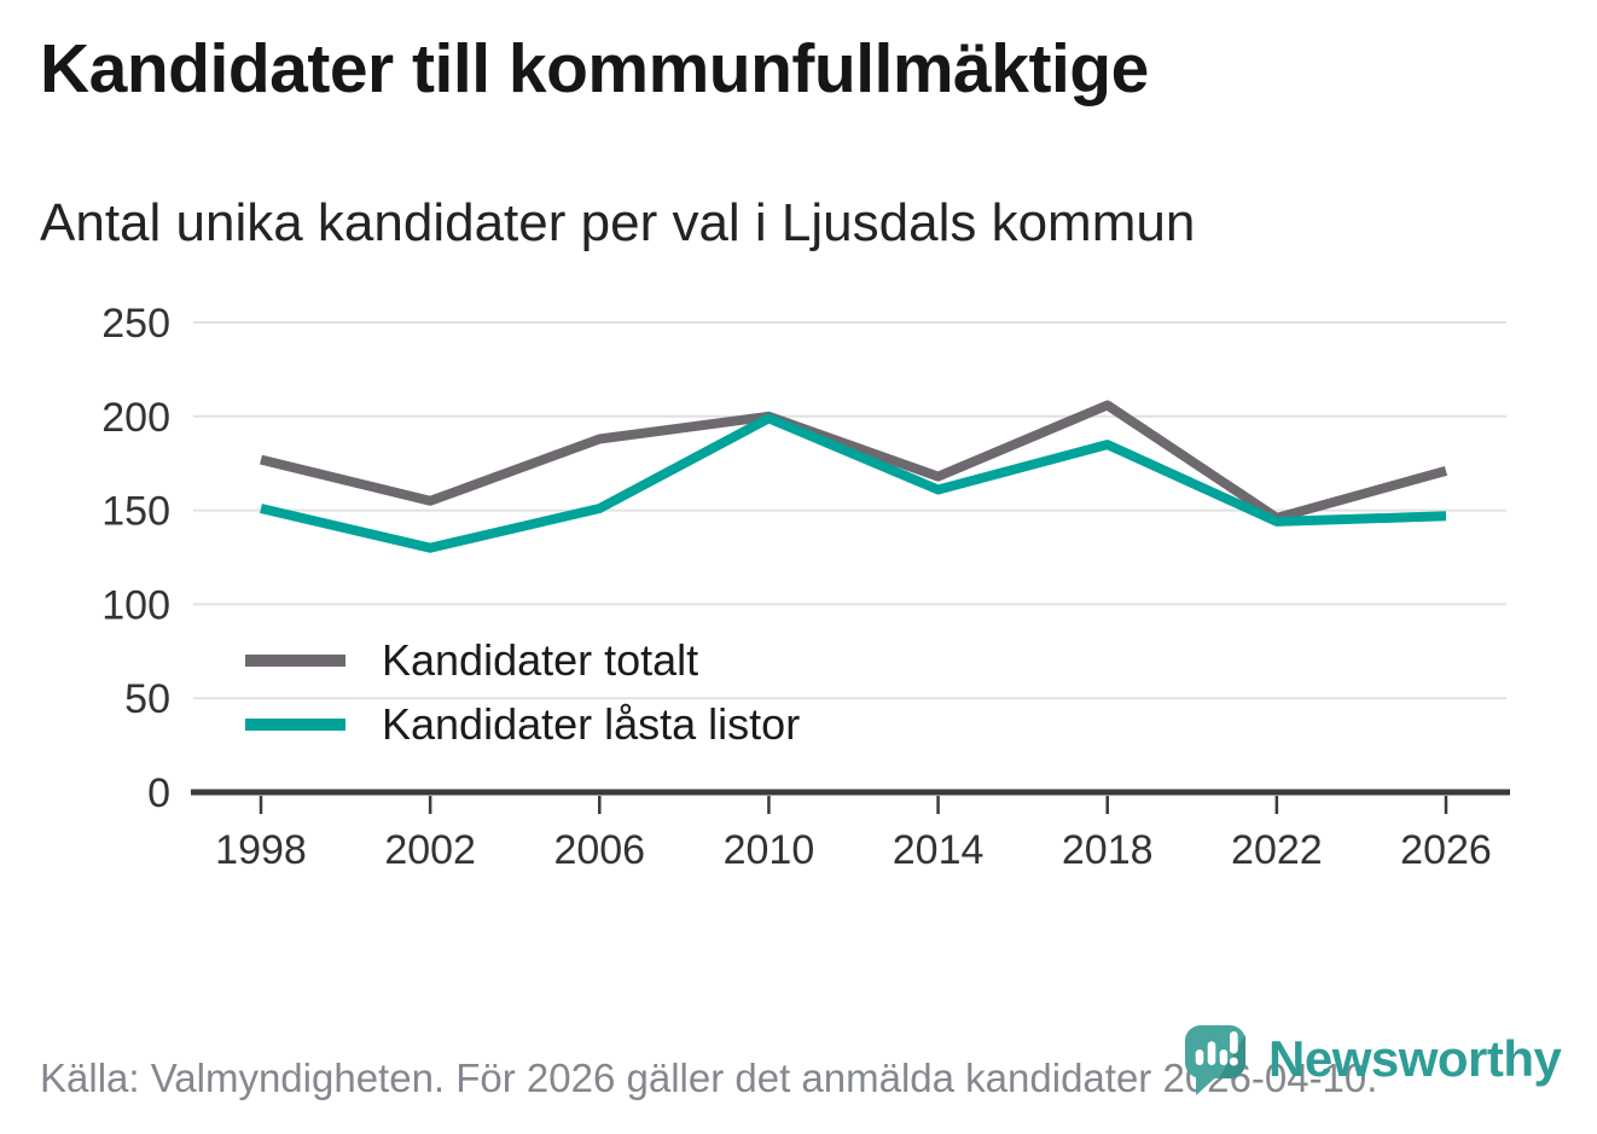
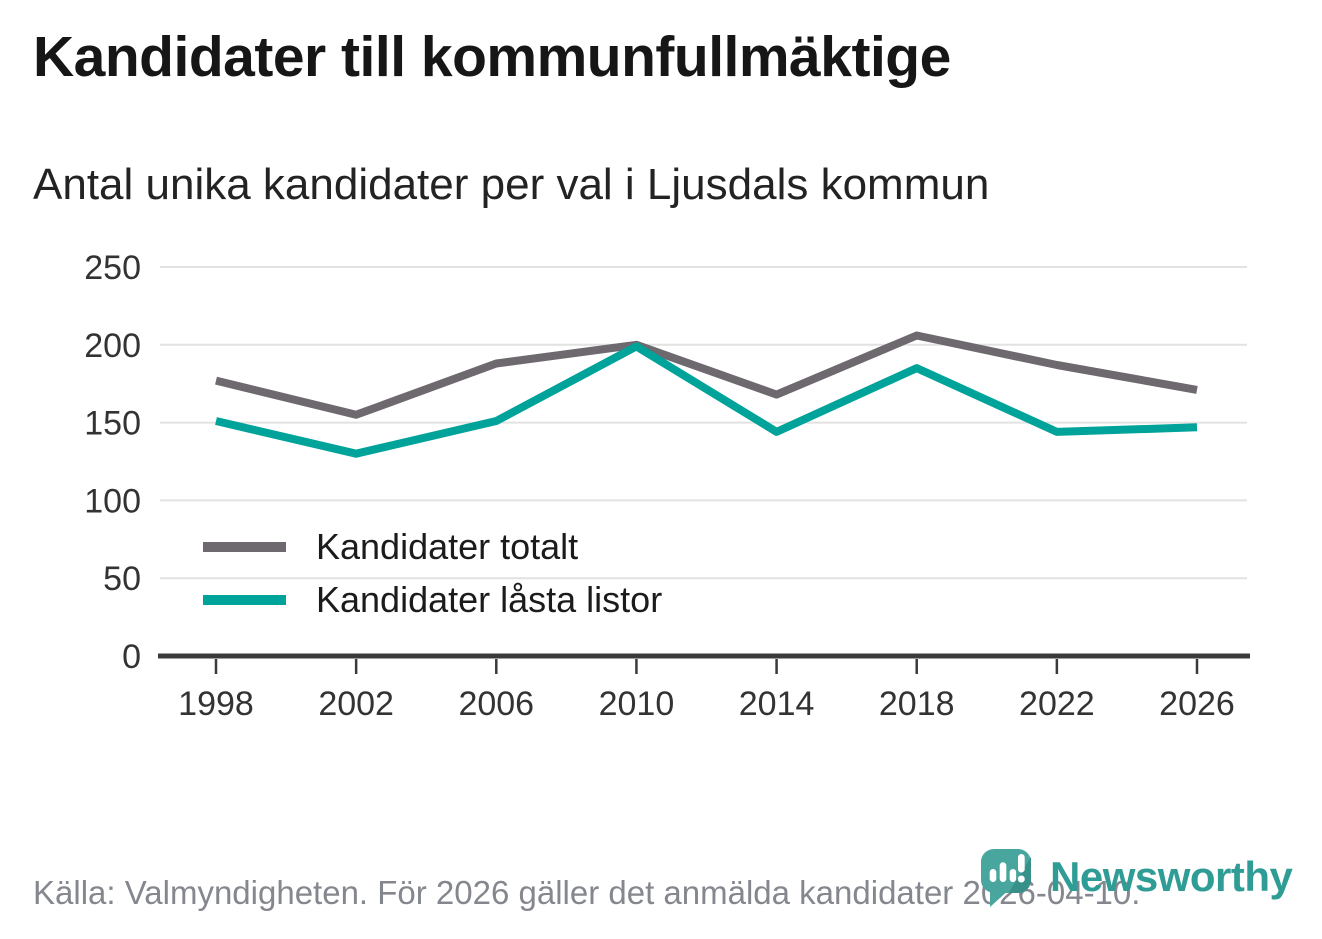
Kandidater låsta listor/2014: 161 -> 144
Kandidater totalt/2022: 146 -> 187
